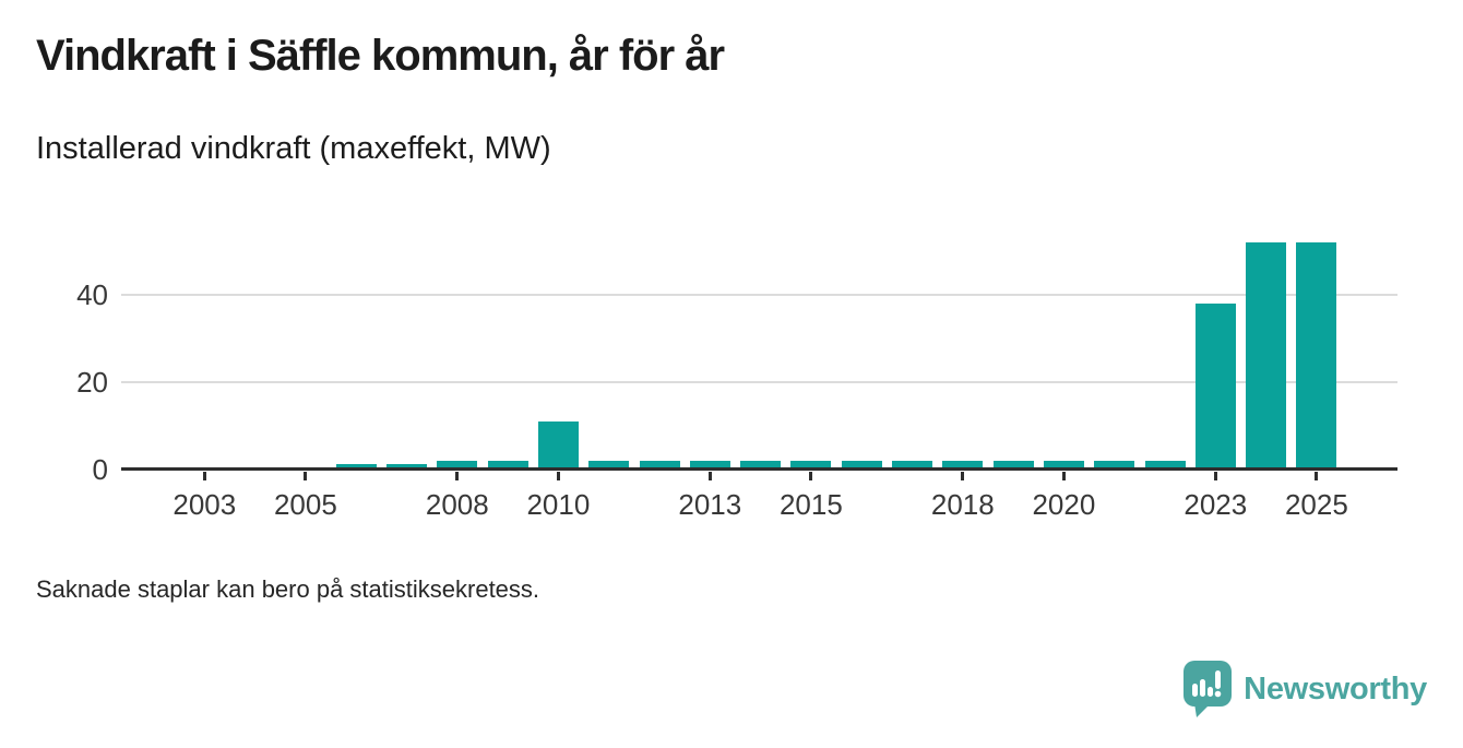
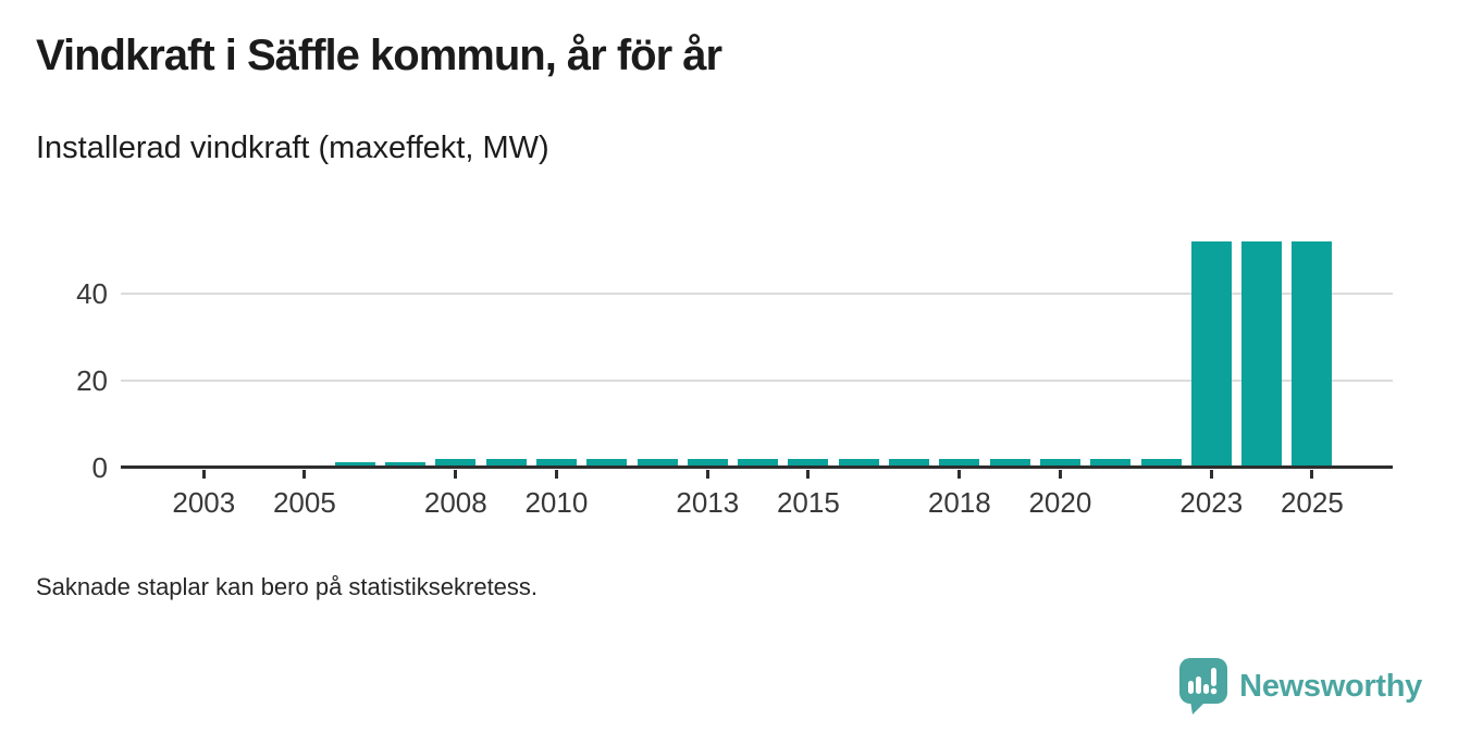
2010: 11 -> 2
2023: 38 -> 52
